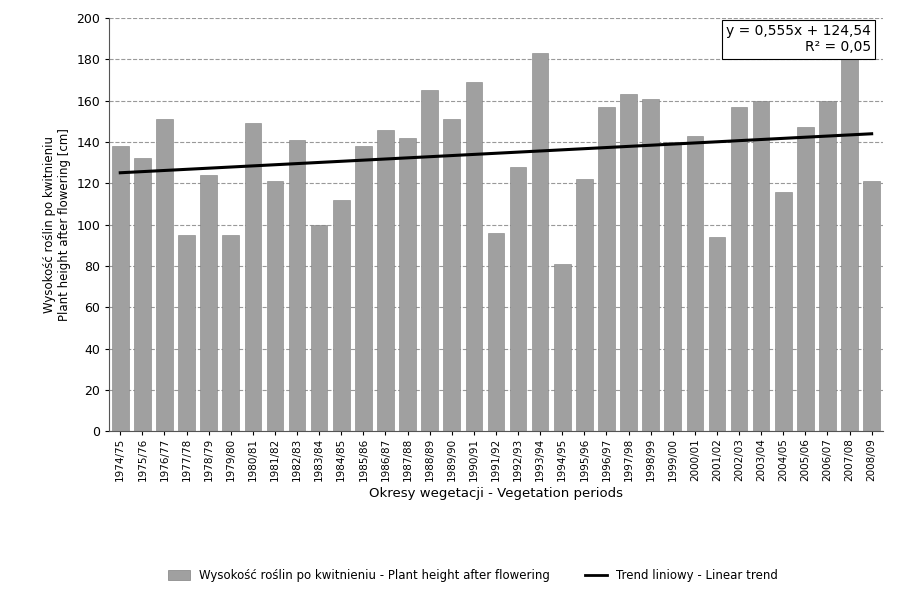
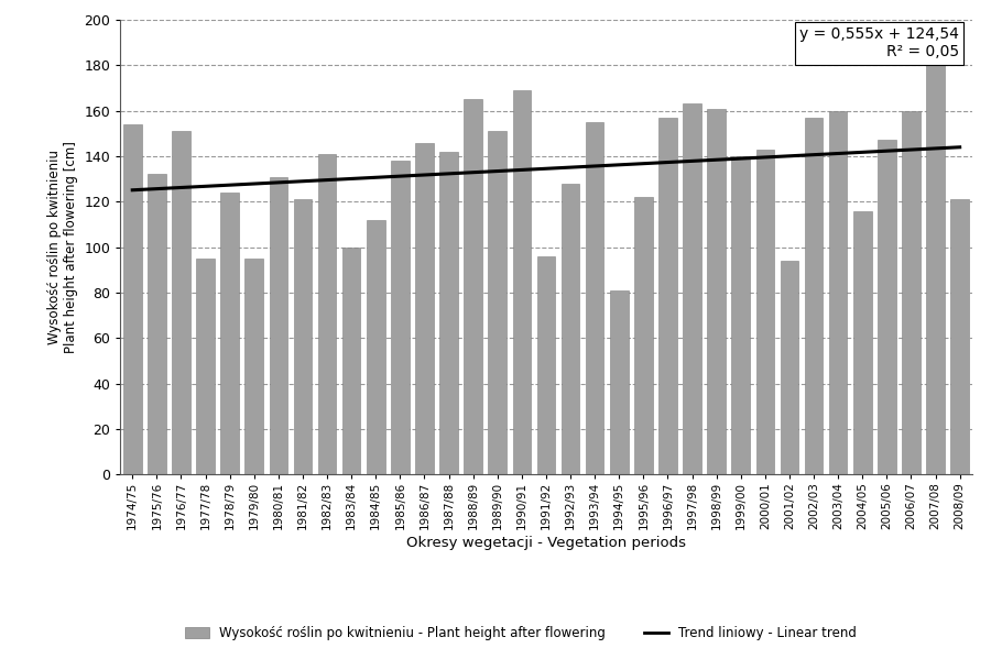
1974/75: 138 -> 154
1980/81: 149 -> 131
1993/94: 183 -> 155
